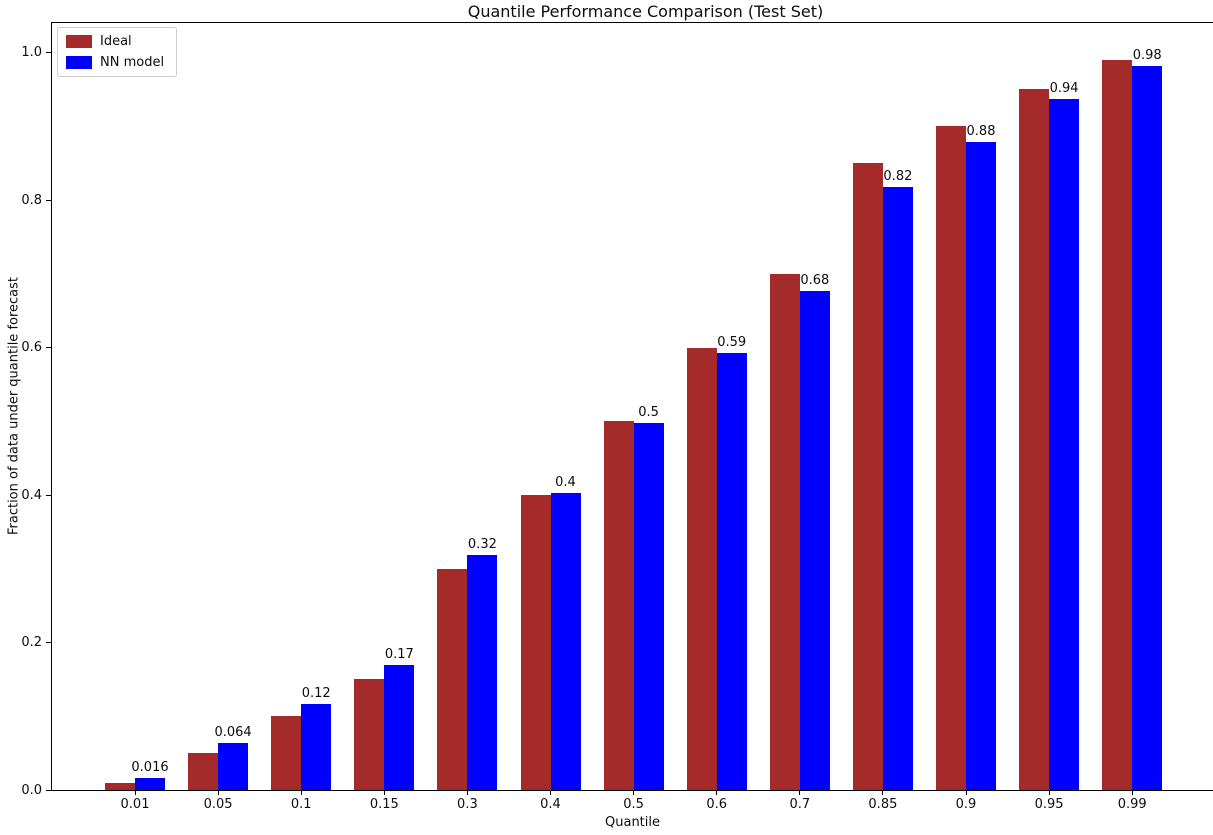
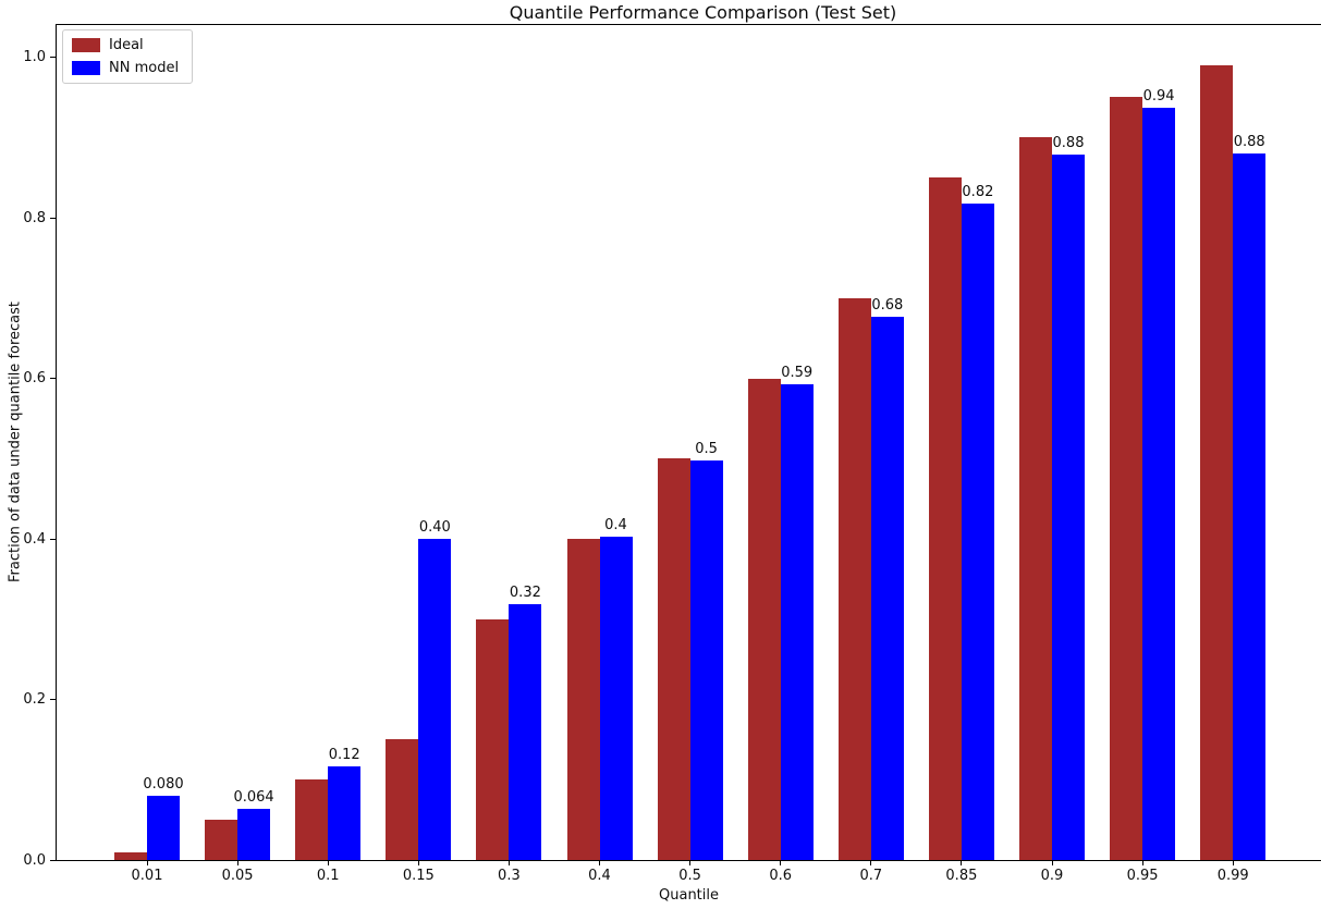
NN model/0.01: 0.016 -> 0.080
NN model/0.15: 0.17 -> 0.40
NN model/0.99: 0.98 -> 0.88
